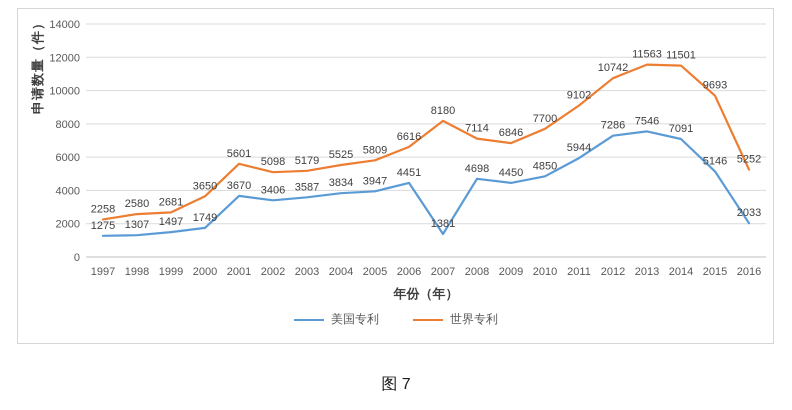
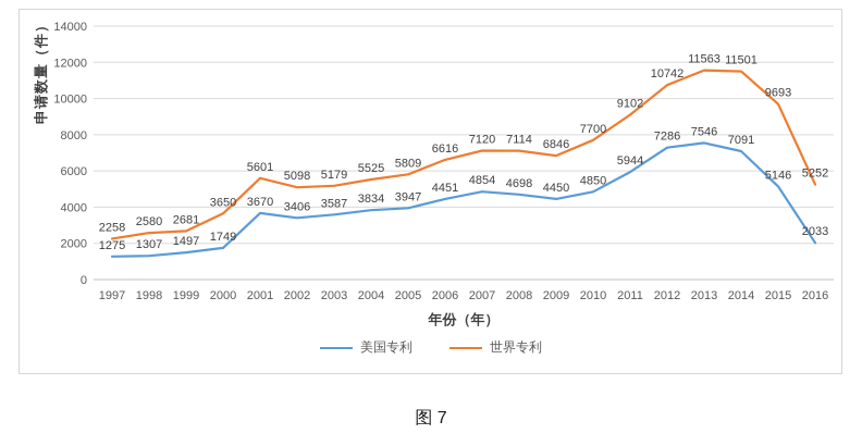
美国专利/2007: 1381 -> 4854
世界专利/2007: 8180 -> 7120
